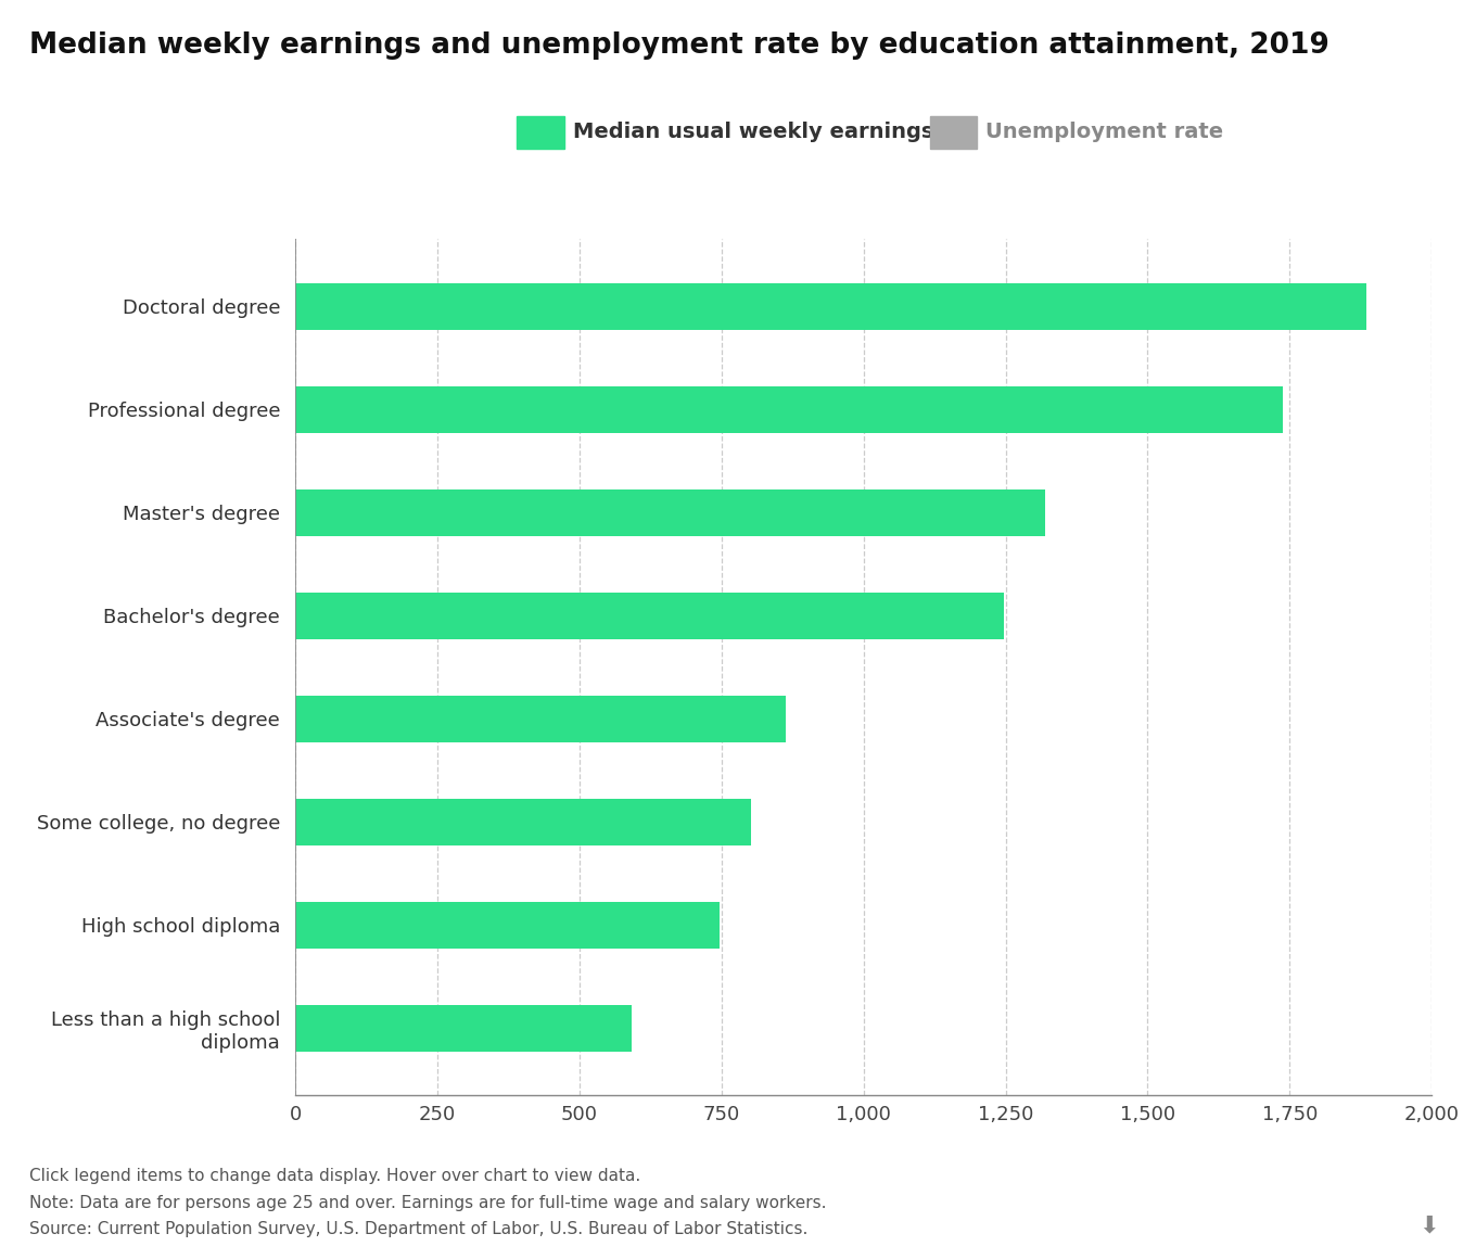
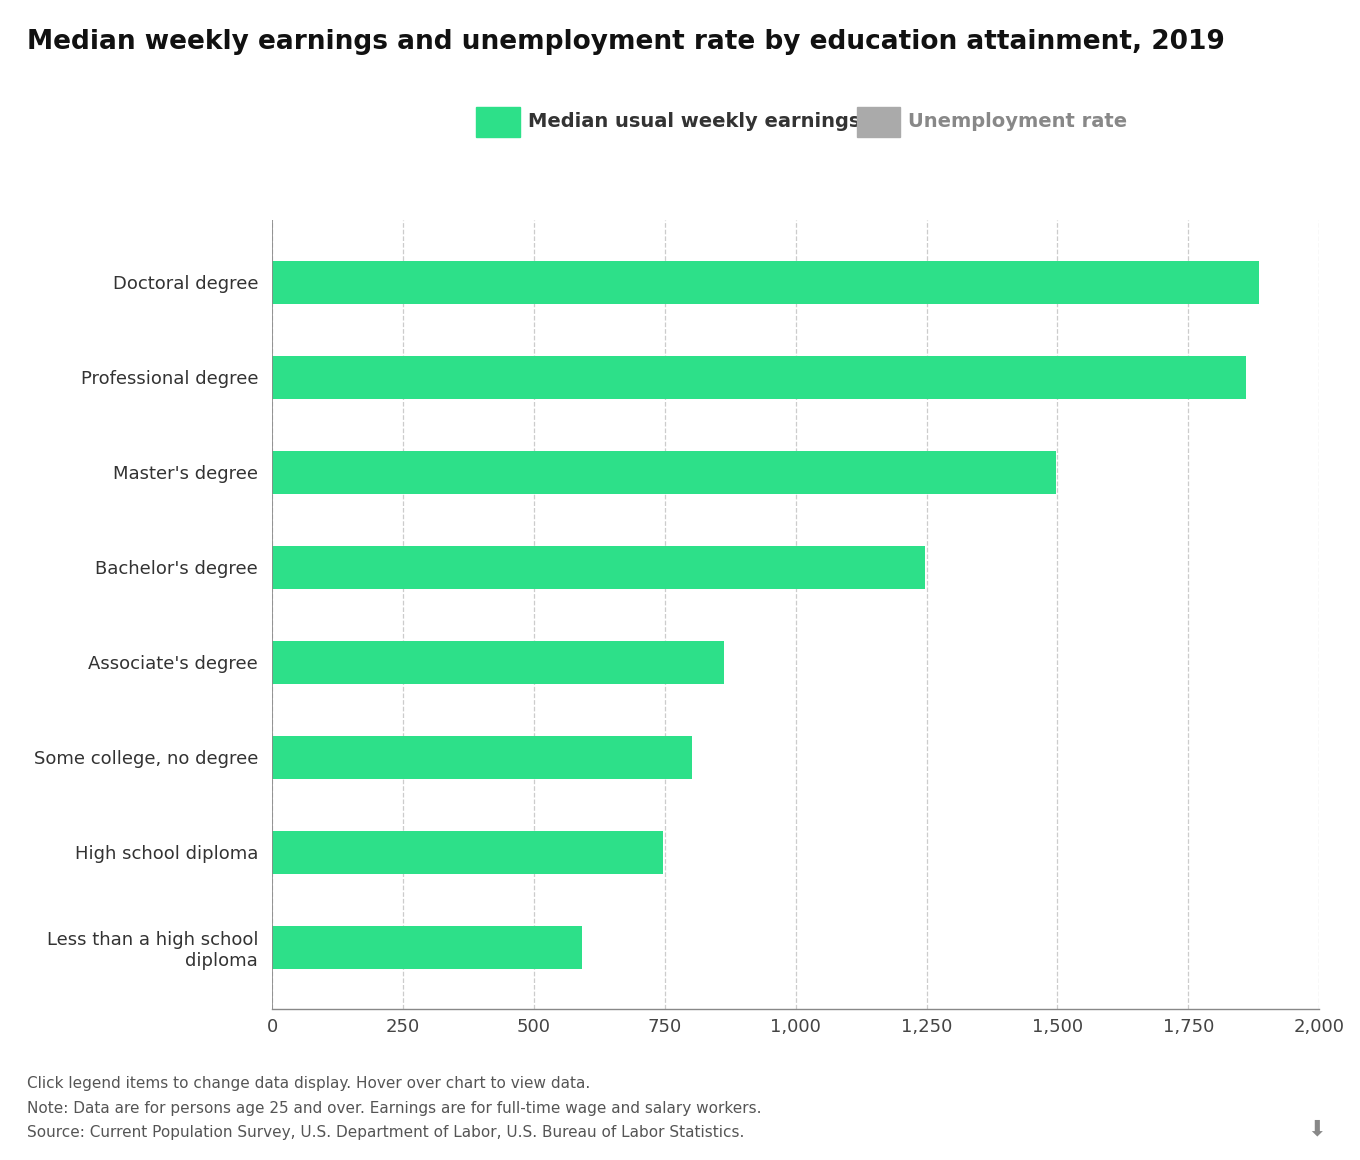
Professional degree: 1,738 -> 1,861
Master's degree: 1,320 -> 1,497
